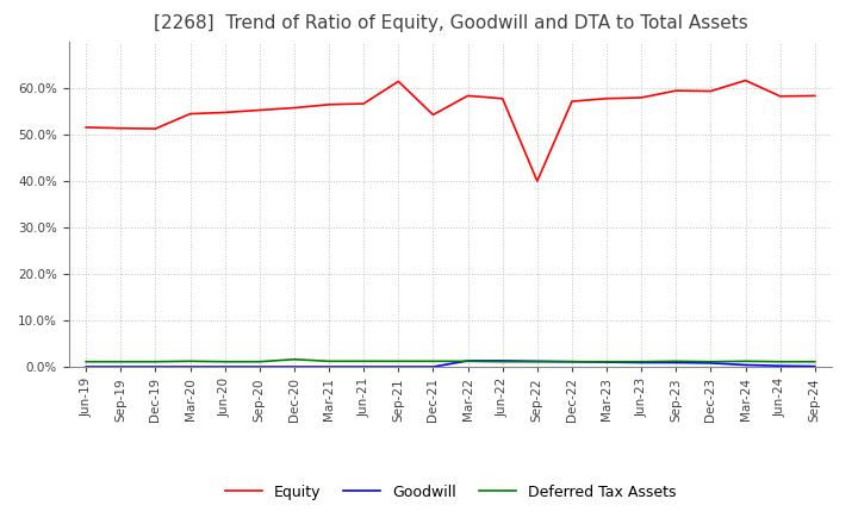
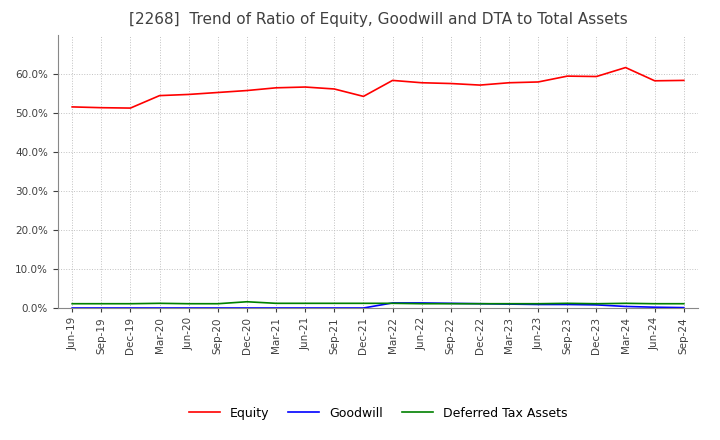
Equity/Sep-21: 61.5% -> 56.2%
Equity/Sep-22: 40.0% -> 57.6%
